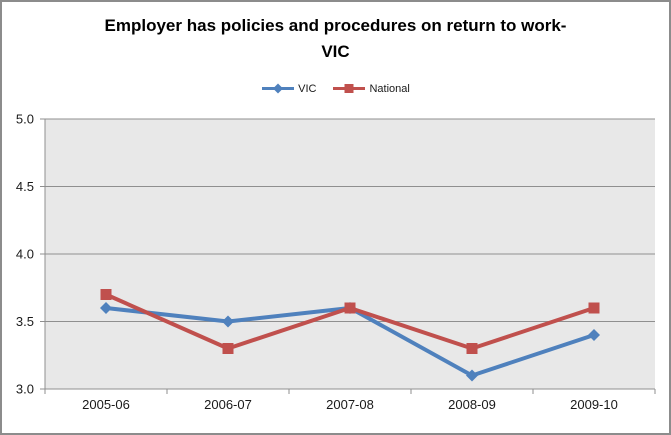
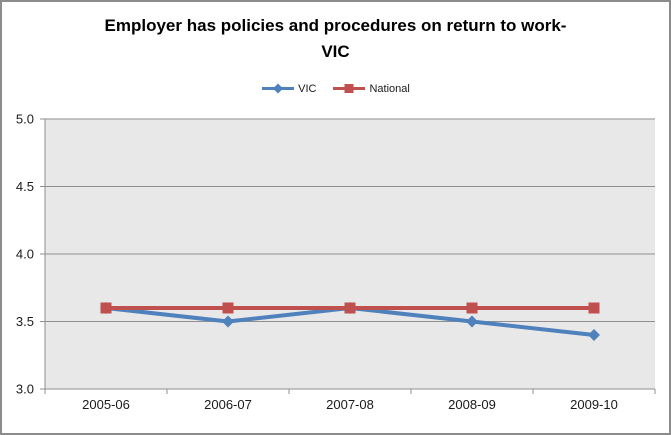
National/2005-06: 3.7 -> 3.6
National/2006-07: 3.3 -> 3.6
VIC/2008-09: 3.1 -> 3.5
National/2008-09: 3.3 -> 3.6
